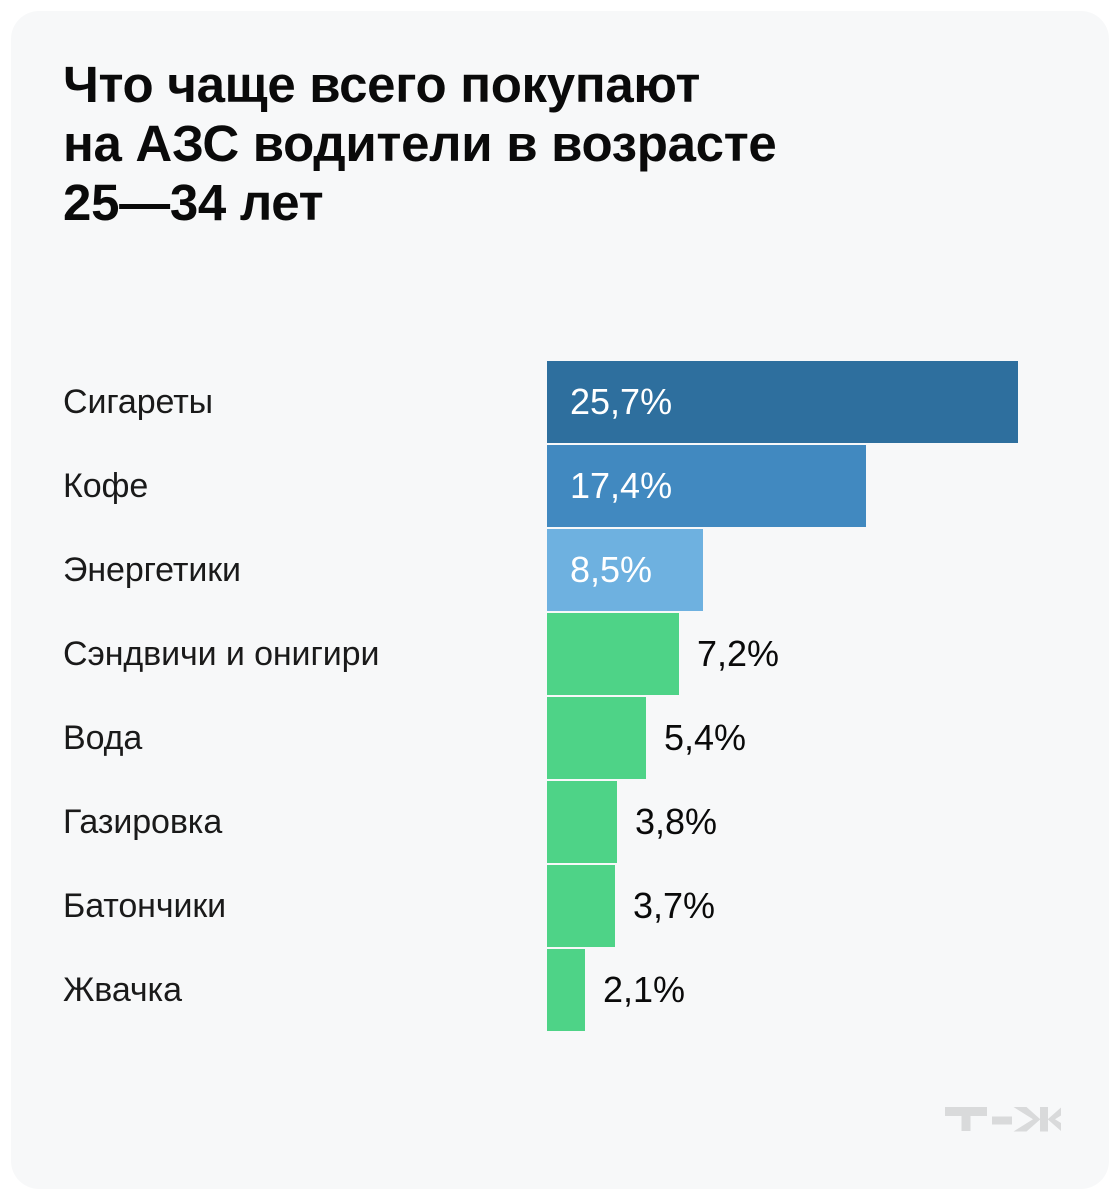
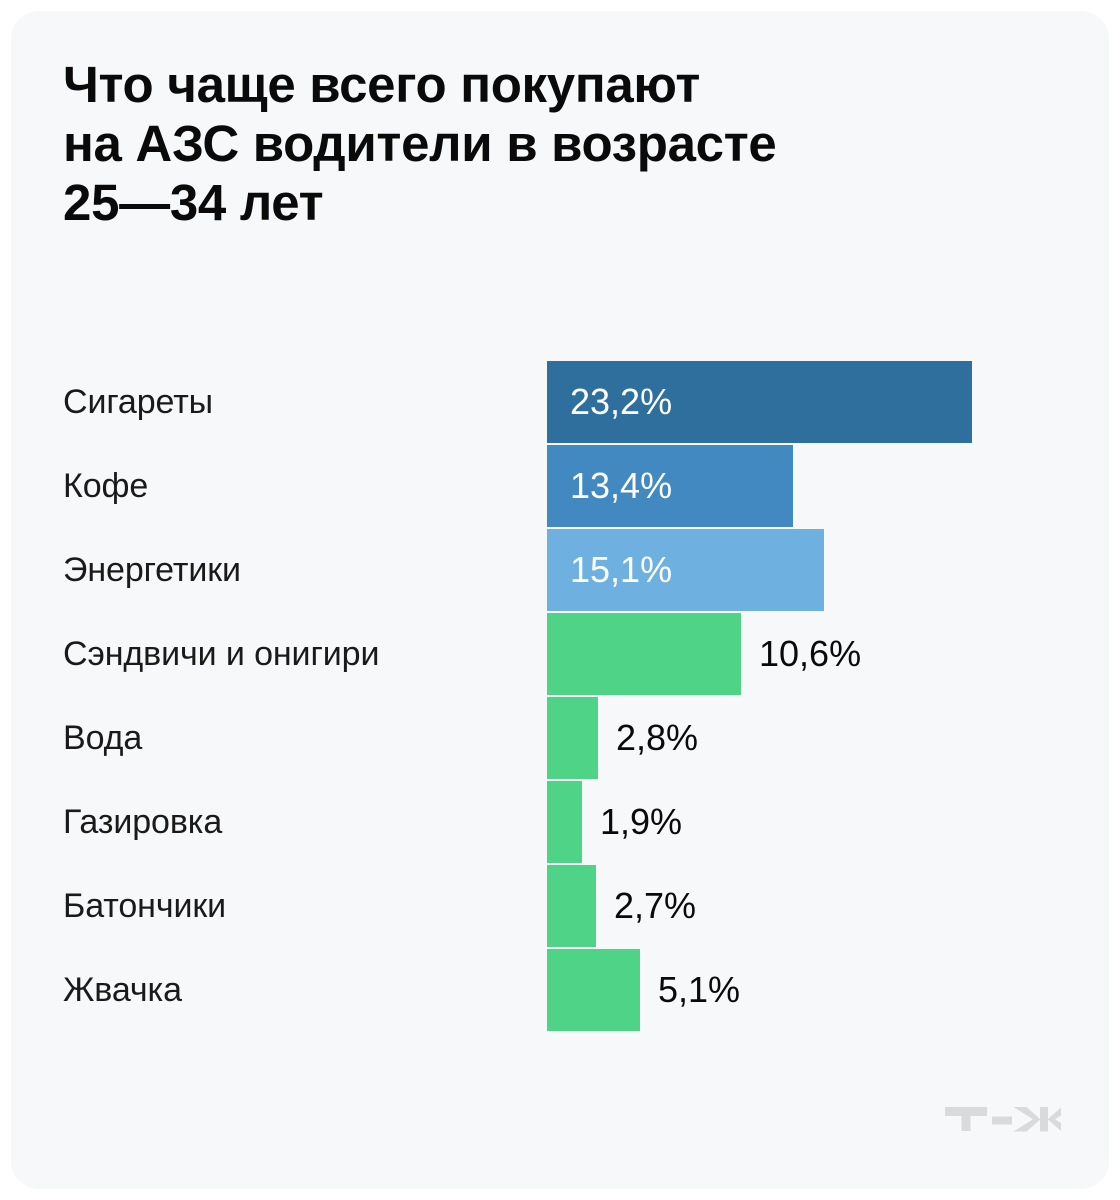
Сигареты: 25,7% -> 23,2%
Кофе: 17,4% -> 13,4%
Энергетики: 8,5% -> 15,1%
Сэндвичи и онигири: 7,2% -> 10,6%
Вода: 5,4% -> 2,8%
Газировка: 3,8% -> 1,9%
Батончики: 3,7% -> 2,7%
Жвачка: 2,1% -> 5,1%
